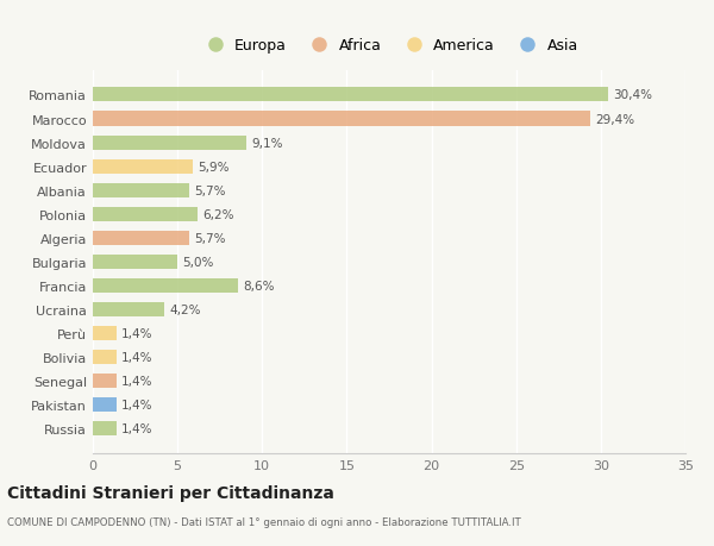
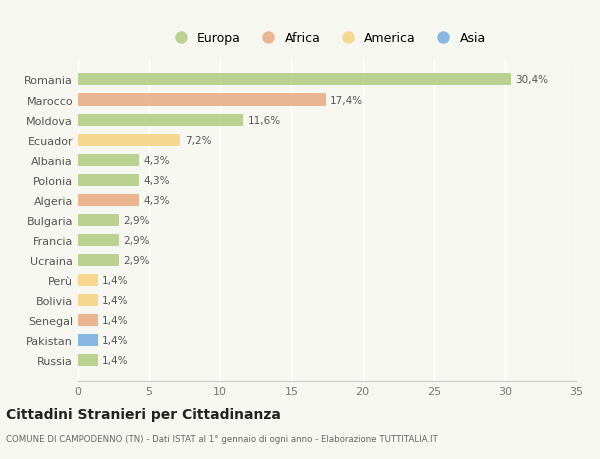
Marocco: 29,4% -> 17,4%
Moldova: 9,1% -> 11,6%
Ecuador: 5,9% -> 7,2%
Albania: 5,7% -> 4,3%
Polonia: 6,2% -> 4,3%
Algeria: 5,7% -> 4,3%
Bulgaria: 5,0% -> 2,9%
Francia: 8,6% -> 2,9%
Ucraina: 4,2% -> 2,9%
